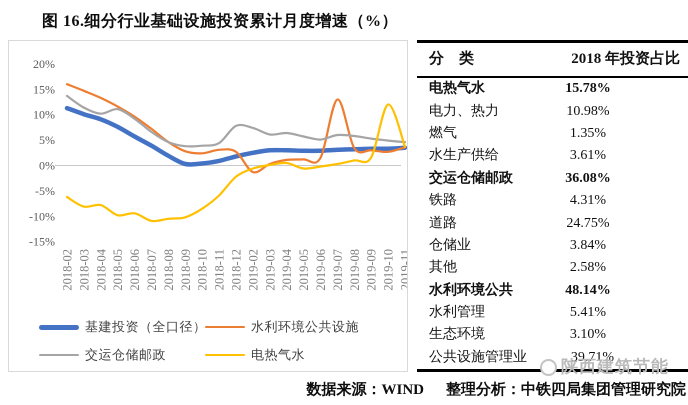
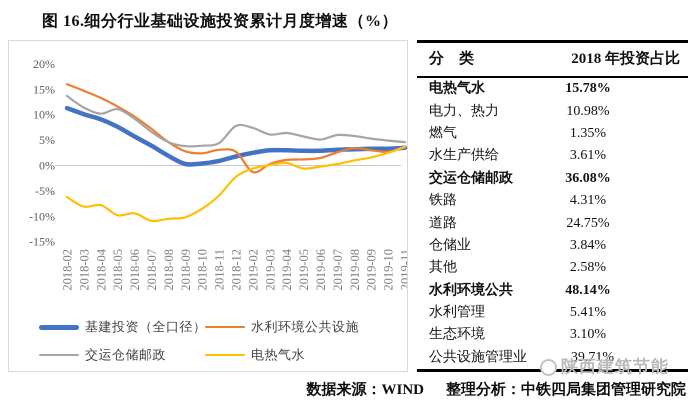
水利环境公共设施/2019-07: 13% -> 3%
电热气水/2019-10: 12% -> 2%
